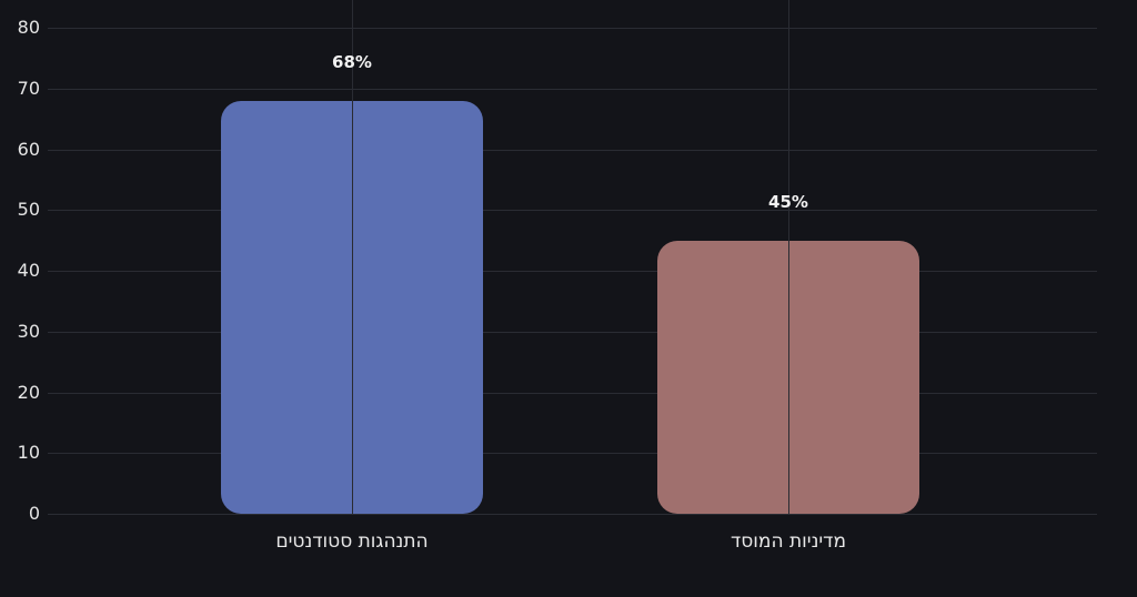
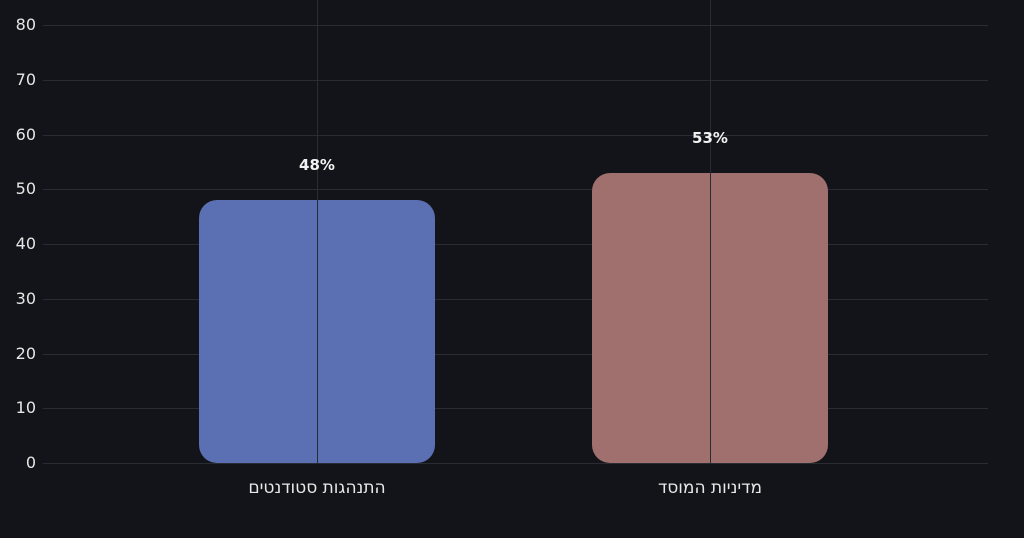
התנהגות סטודנטים: 68% -> 48%
מדיניות המוסד: 45% -> 53%
